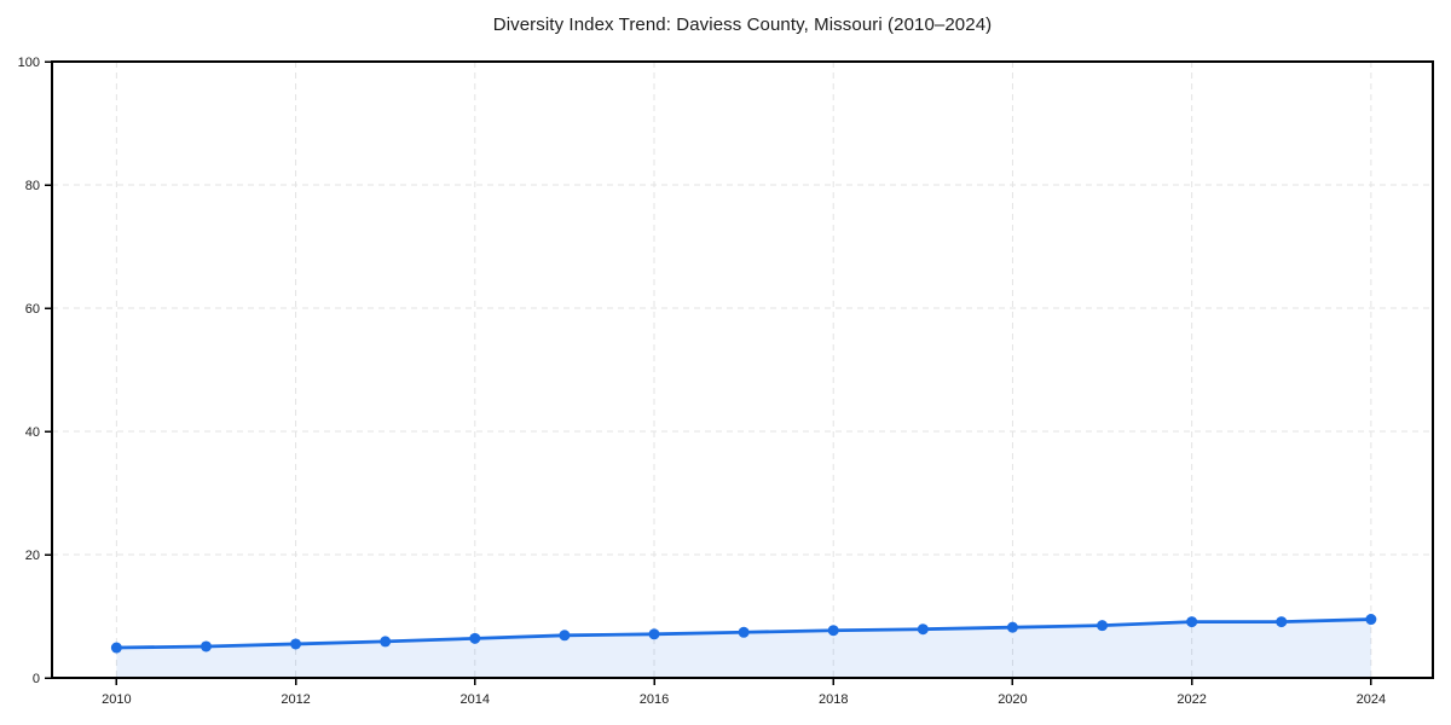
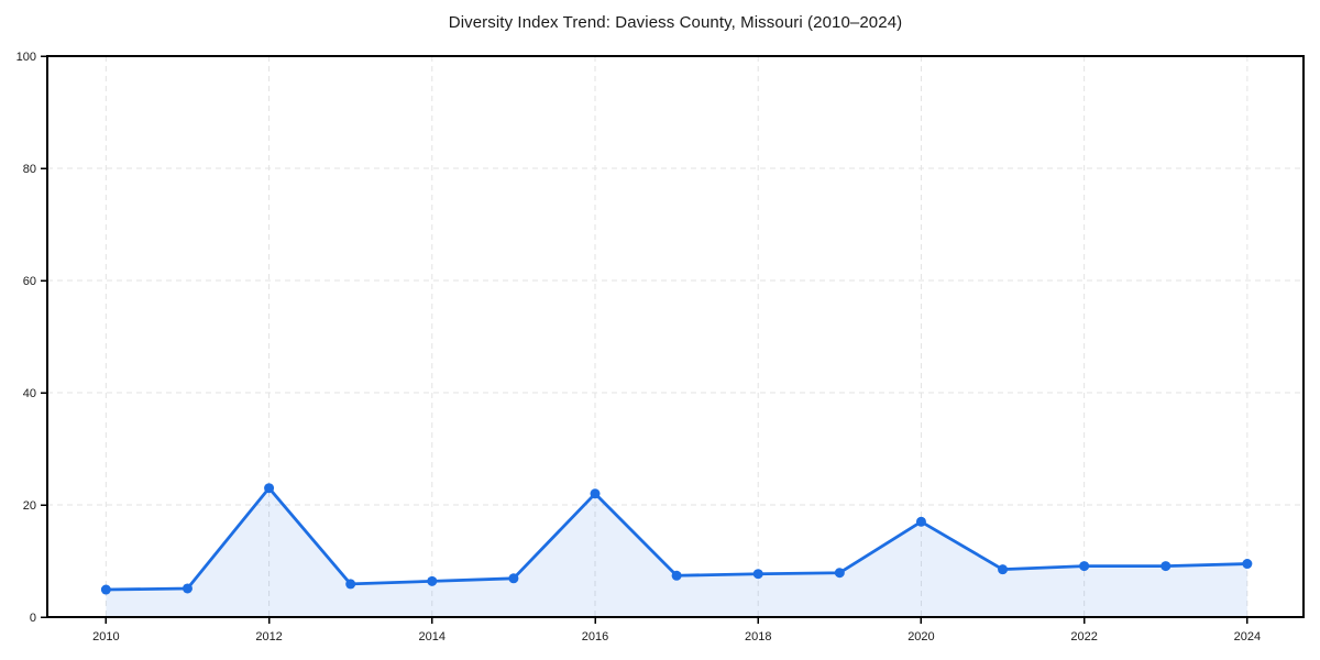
2012: 6 -> 23
2016: 7 -> 22
2020: 8 -> 17
